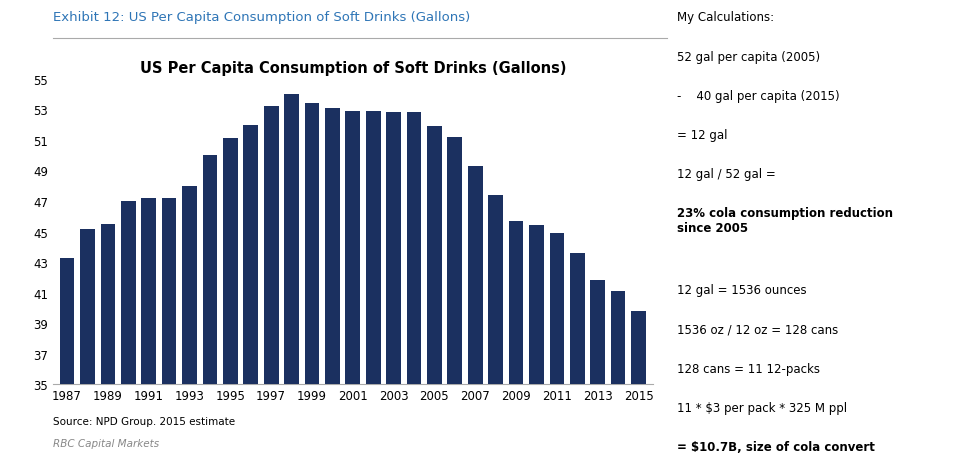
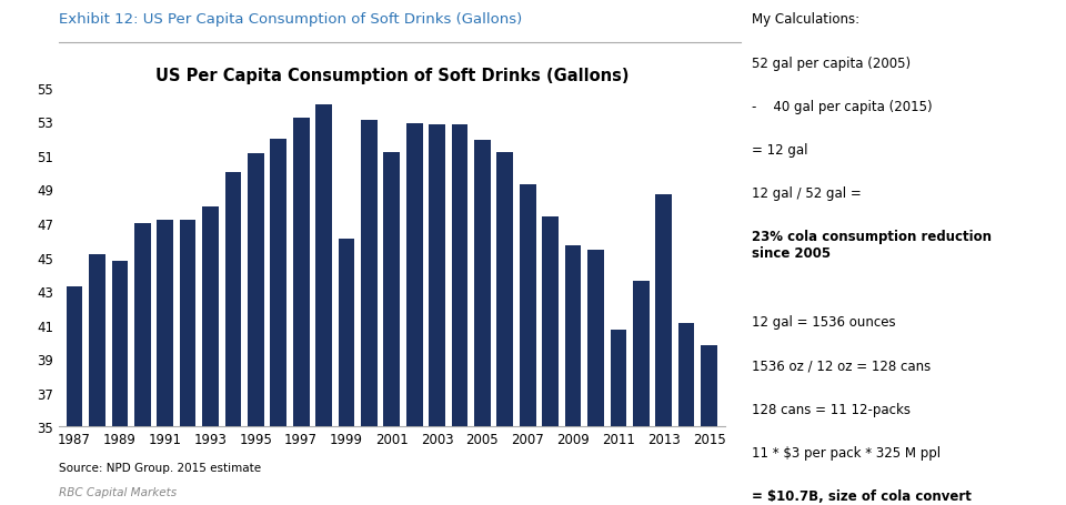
1989: 45.5 -> 44.8
1999: 53.4 -> 46.1
2001: 52.9 -> 51.2
2011: 44.9 -> 40.7
2013: 41.8 -> 48.7
